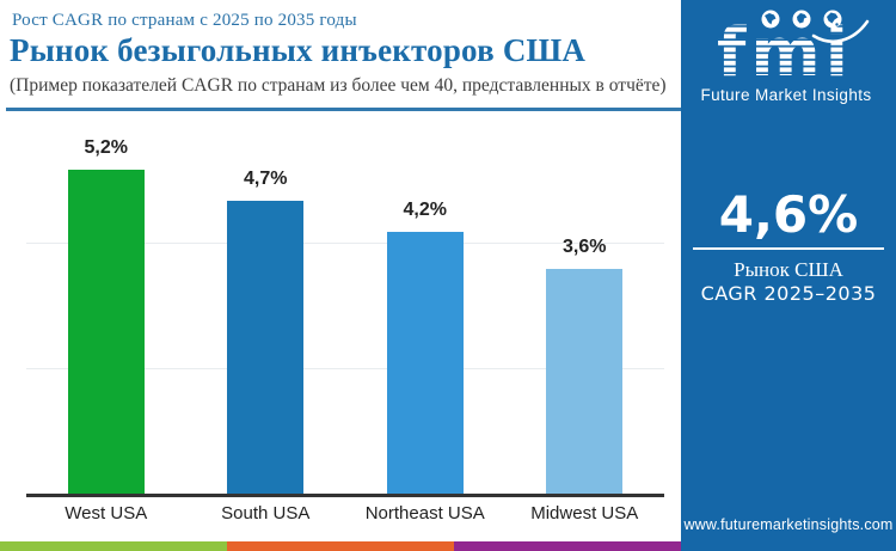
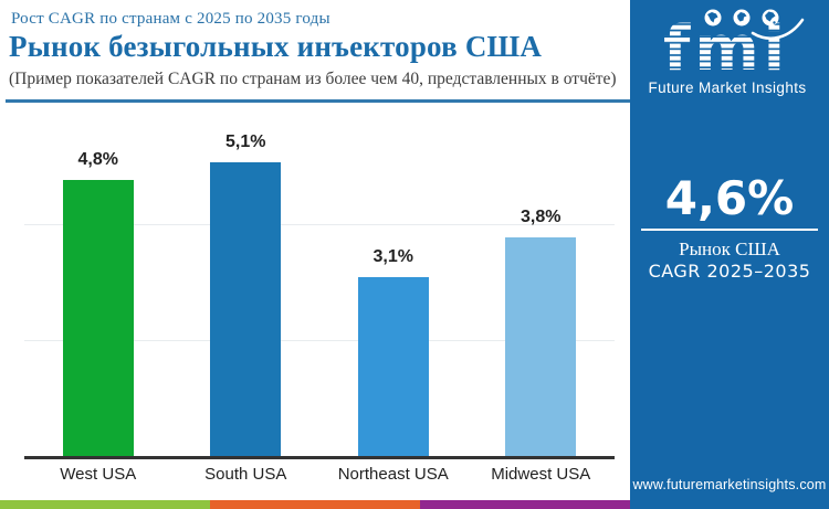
West USA: 5,2% -> 4,8%
South USA: 4,7% -> 5,1%
Northeast USA: 4,2% -> 3,1%
Midwest USA: 3,6% -> 3,8%
